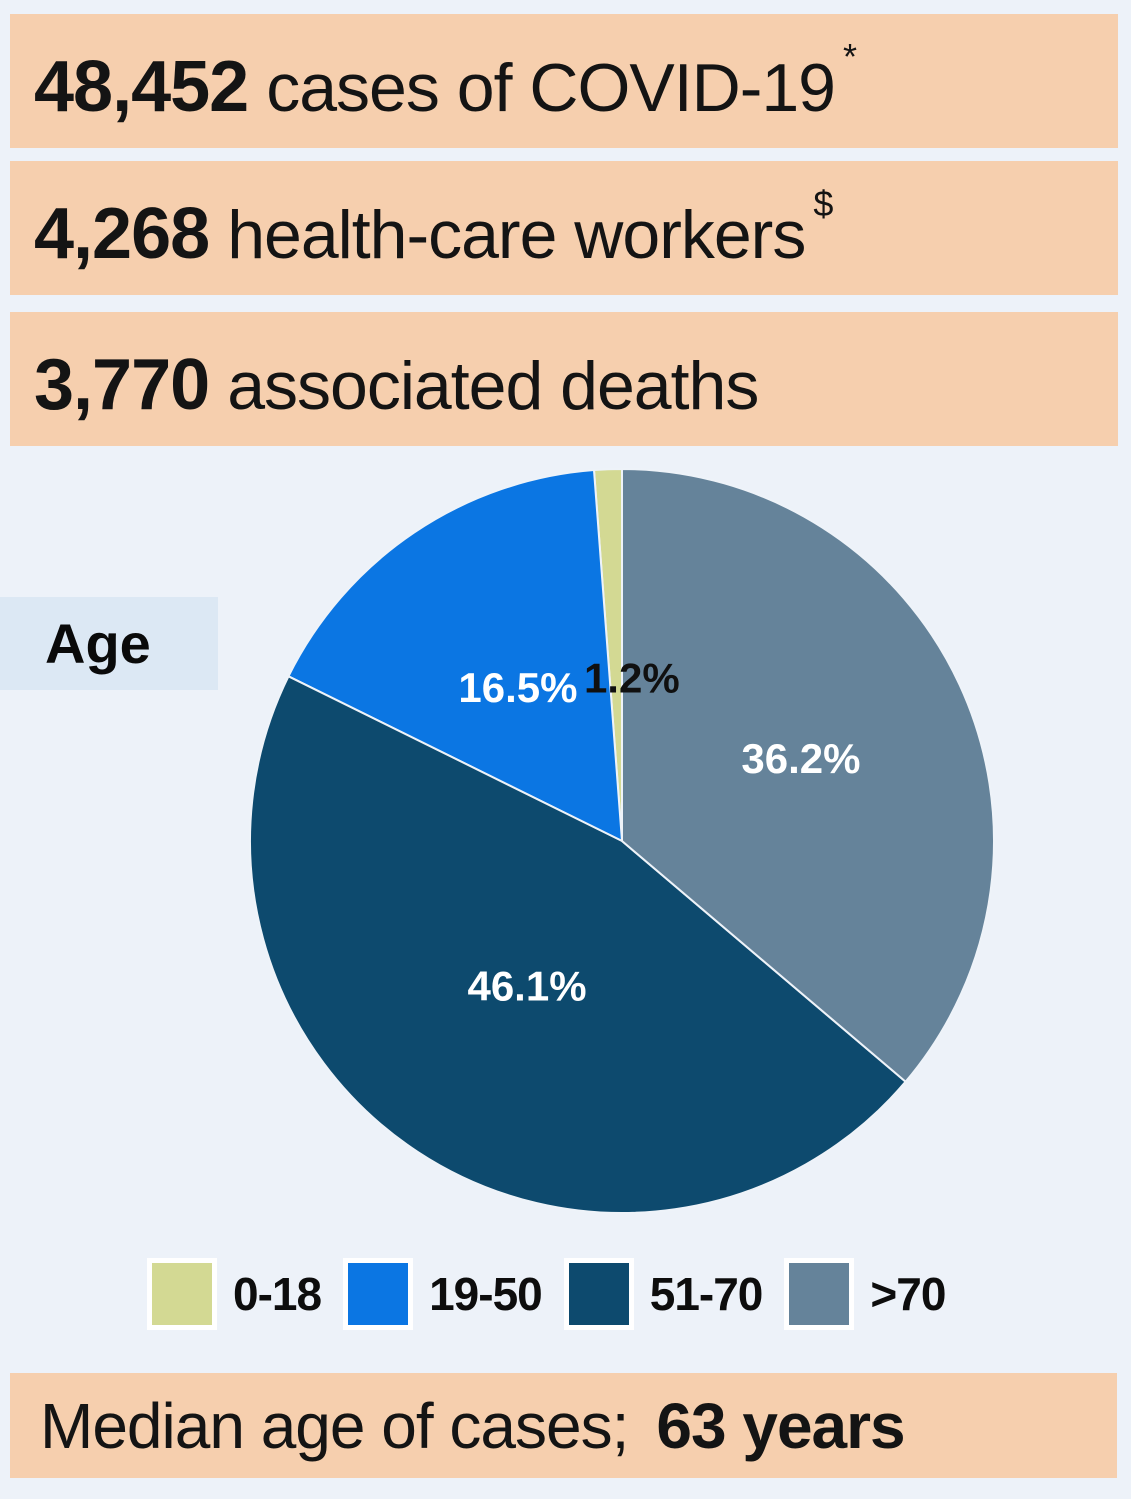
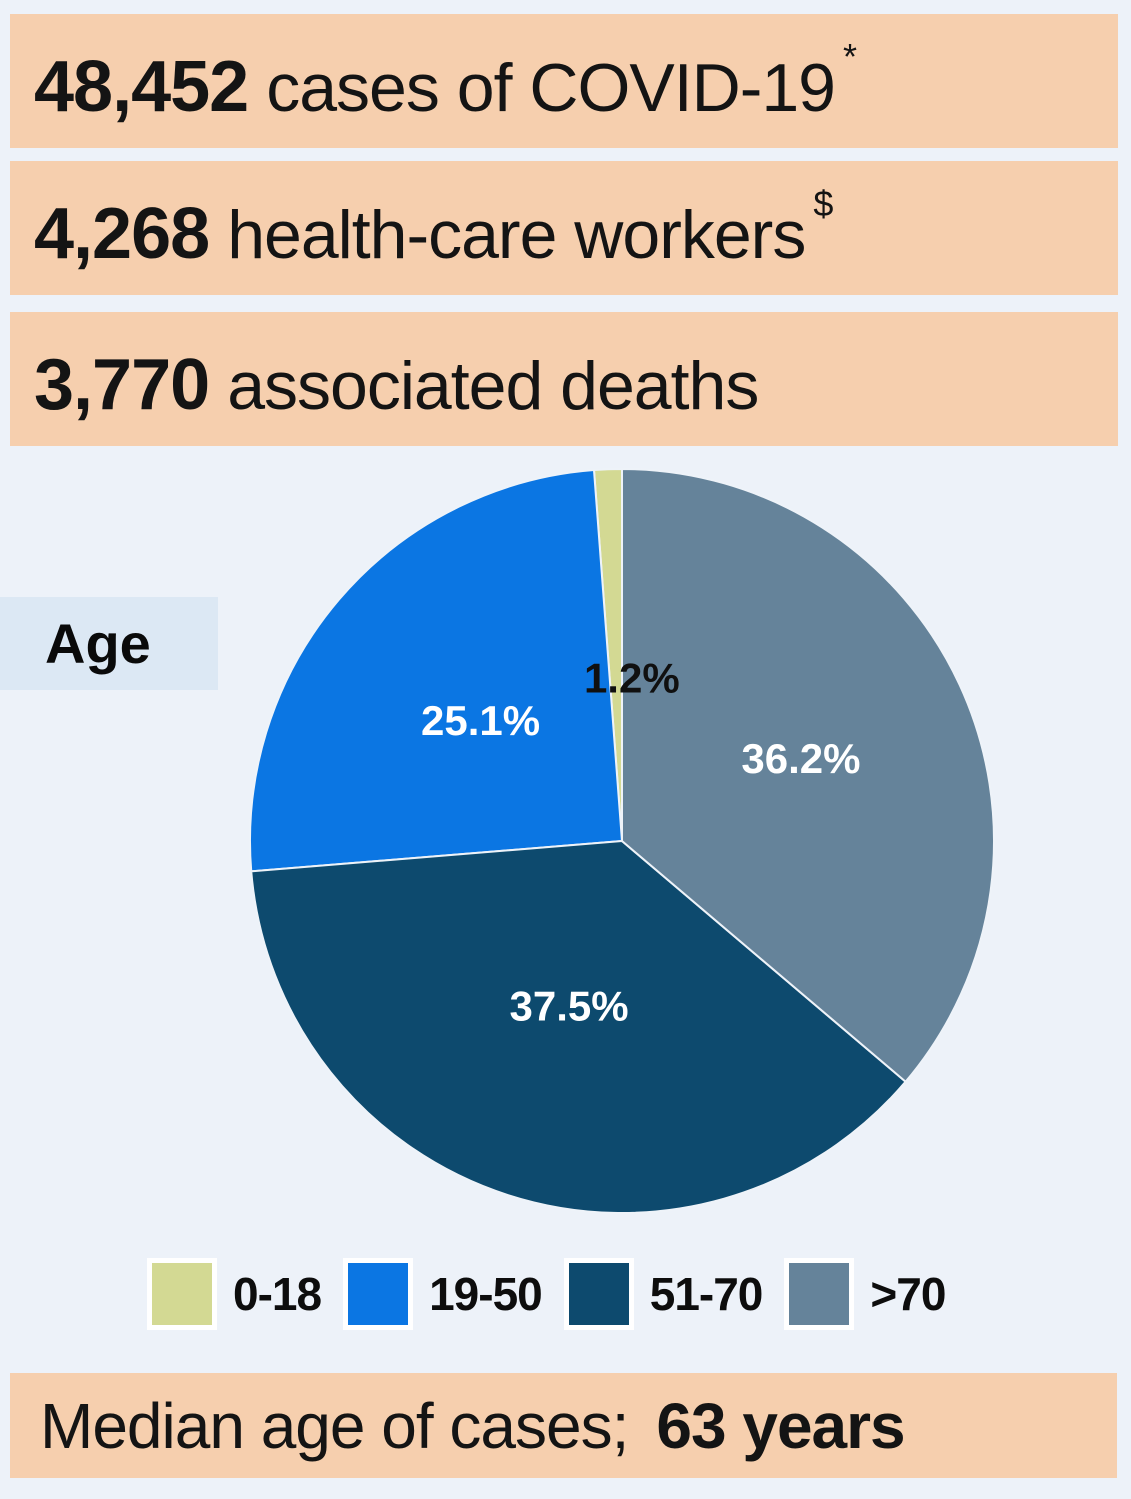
19-50: 16.5% -> 25.1%
51-70: 46.1% -> 37.5%
